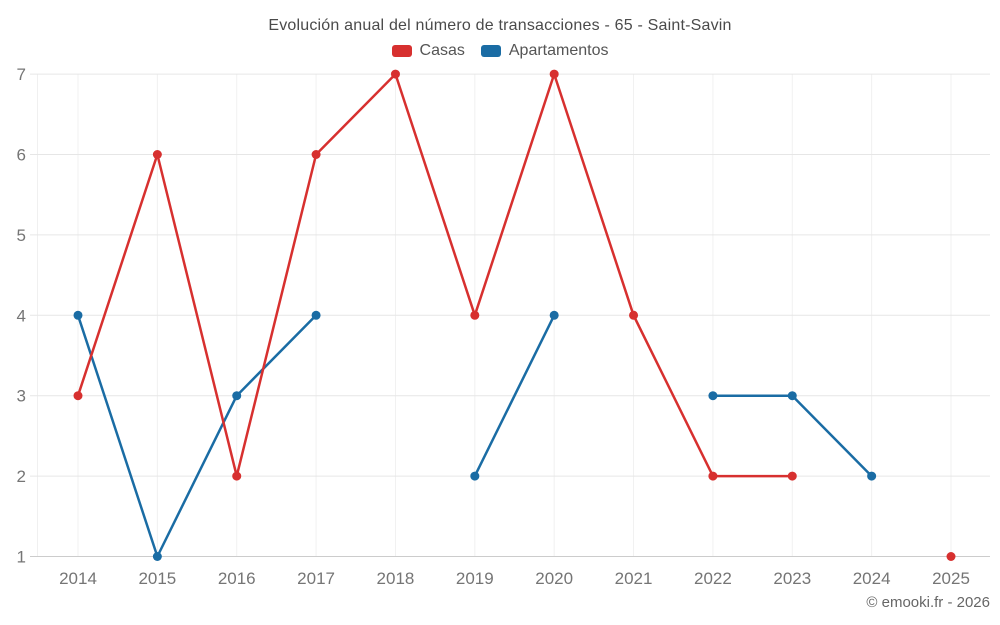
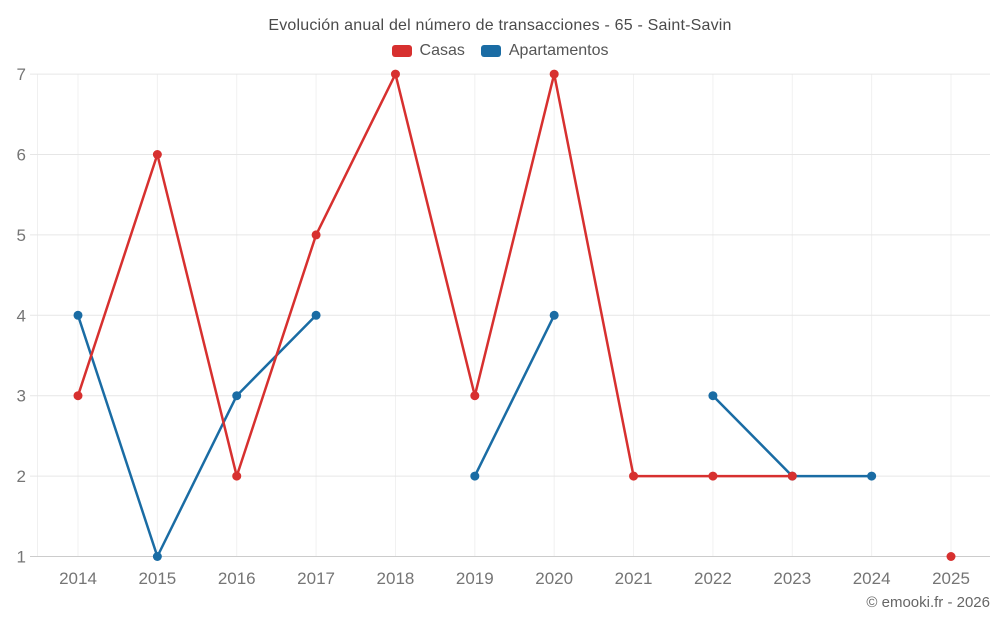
Casas/2017: 6 -> 5
Casas/2019: 4 -> 3
Casas/2021: 4 -> 2
Apartamentos/2023: 3 -> 2
